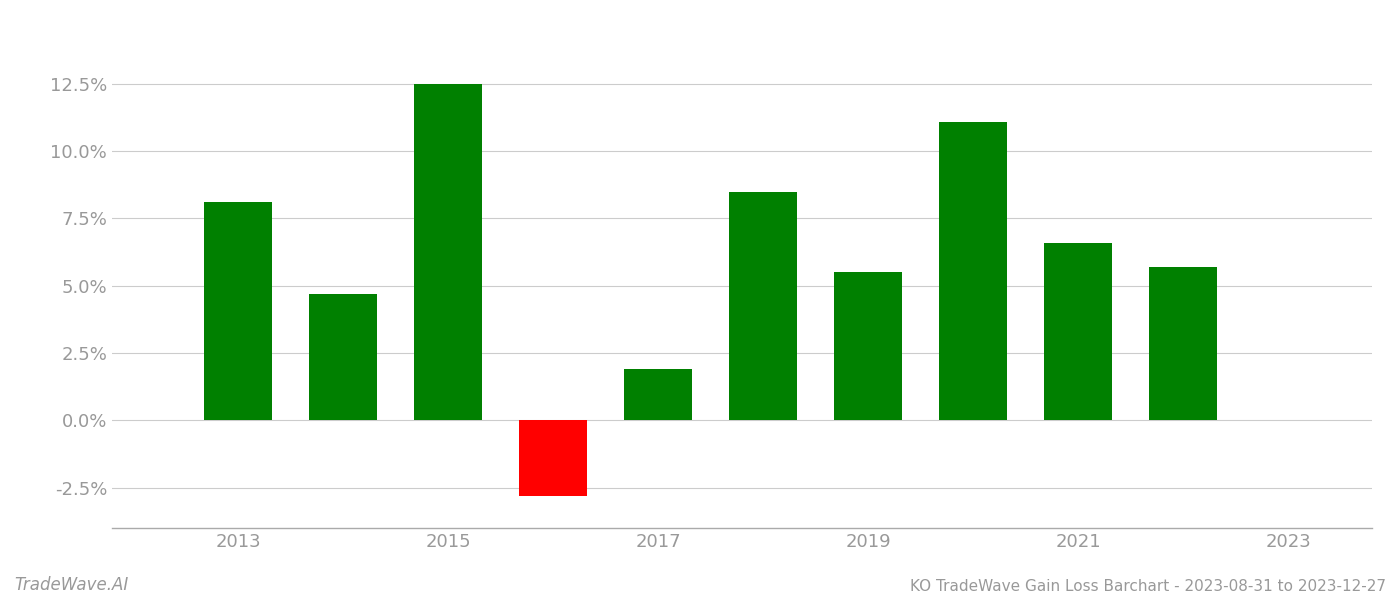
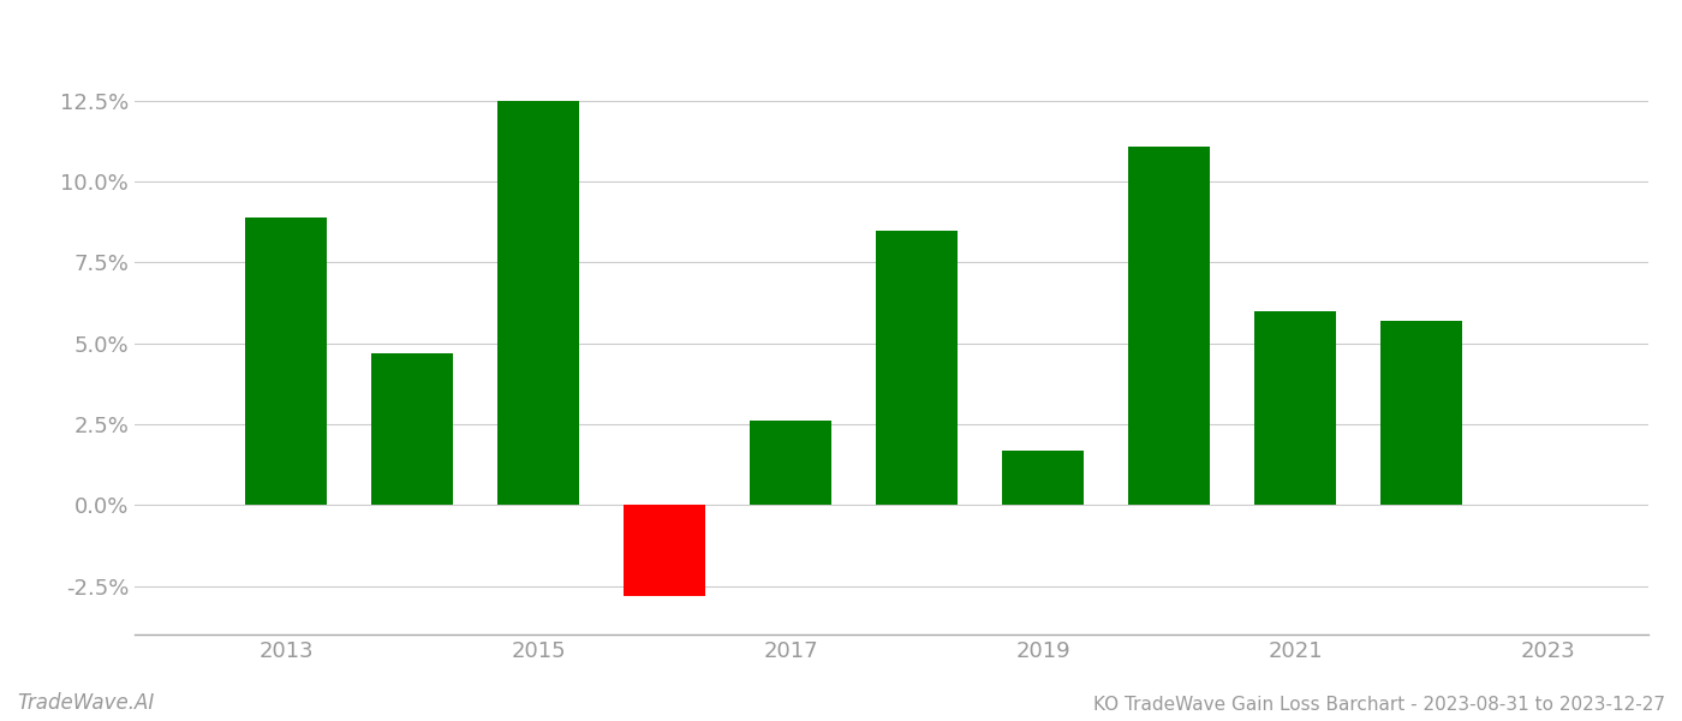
2013: 8.1% -> 8.9%
2017: 1.9% -> 2.6%
2019: 5.5% -> 1.7%
2021: 6.6% -> 6.0%
